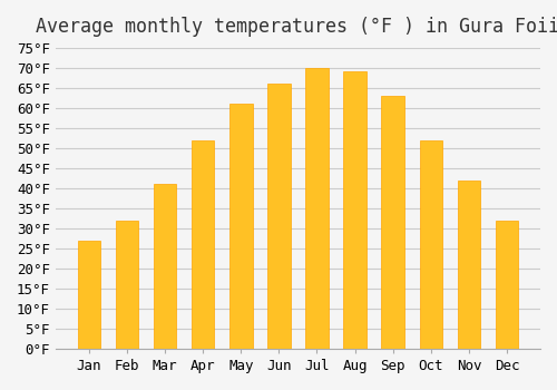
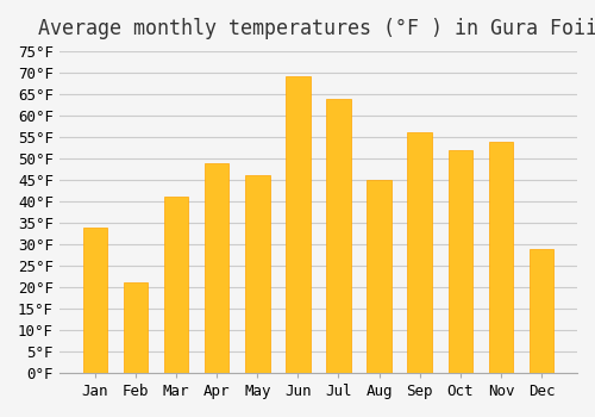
Jan: 27°F -> 34°F
Feb: 32°F -> 21°F
Apr: 52°F -> 49°F
May: 61°F -> 46°F
Jun: 66°F -> 69°F
Jul: 70°F -> 64°F
Aug: 69°F -> 45°F
Sep: 63°F -> 56°F
Nov: 42°F -> 54°F
Dec: 32°F -> 29°F
